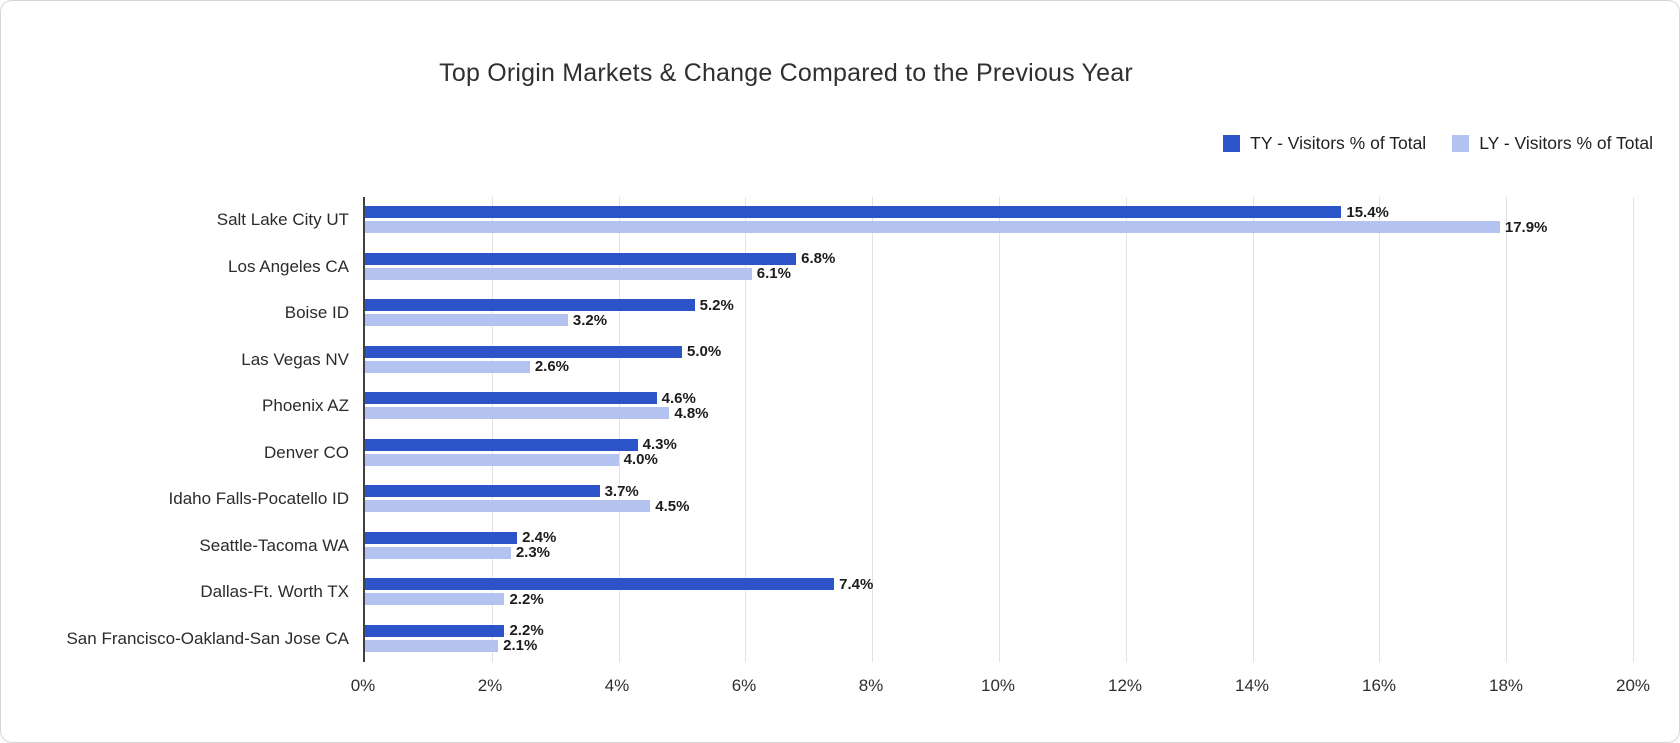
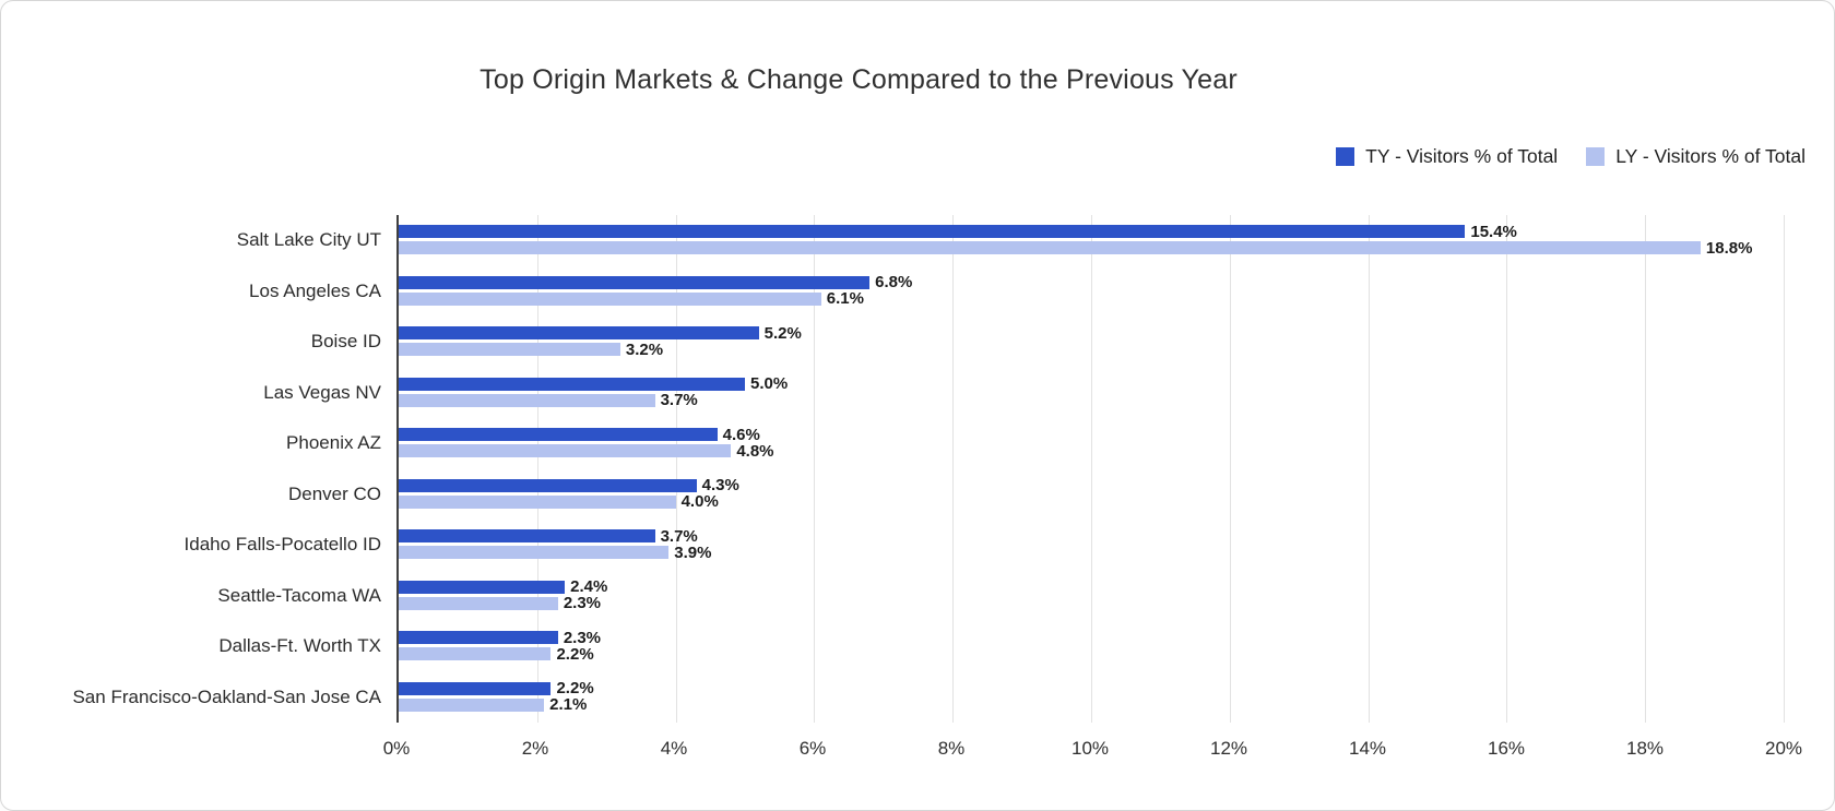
LY - Visitors % of Total/Salt Lake City UT: 17.9% -> 18.8%
LY - Visitors % of Total/Las Vegas NV: 2.6% -> 3.7%
LY - Visitors % of Total/Idaho Falls-Pocatello ID: 4.5% -> 3.9%
TY - Visitors % of Total/Dallas-Ft. Worth TX: 7.4% -> 2.3%
